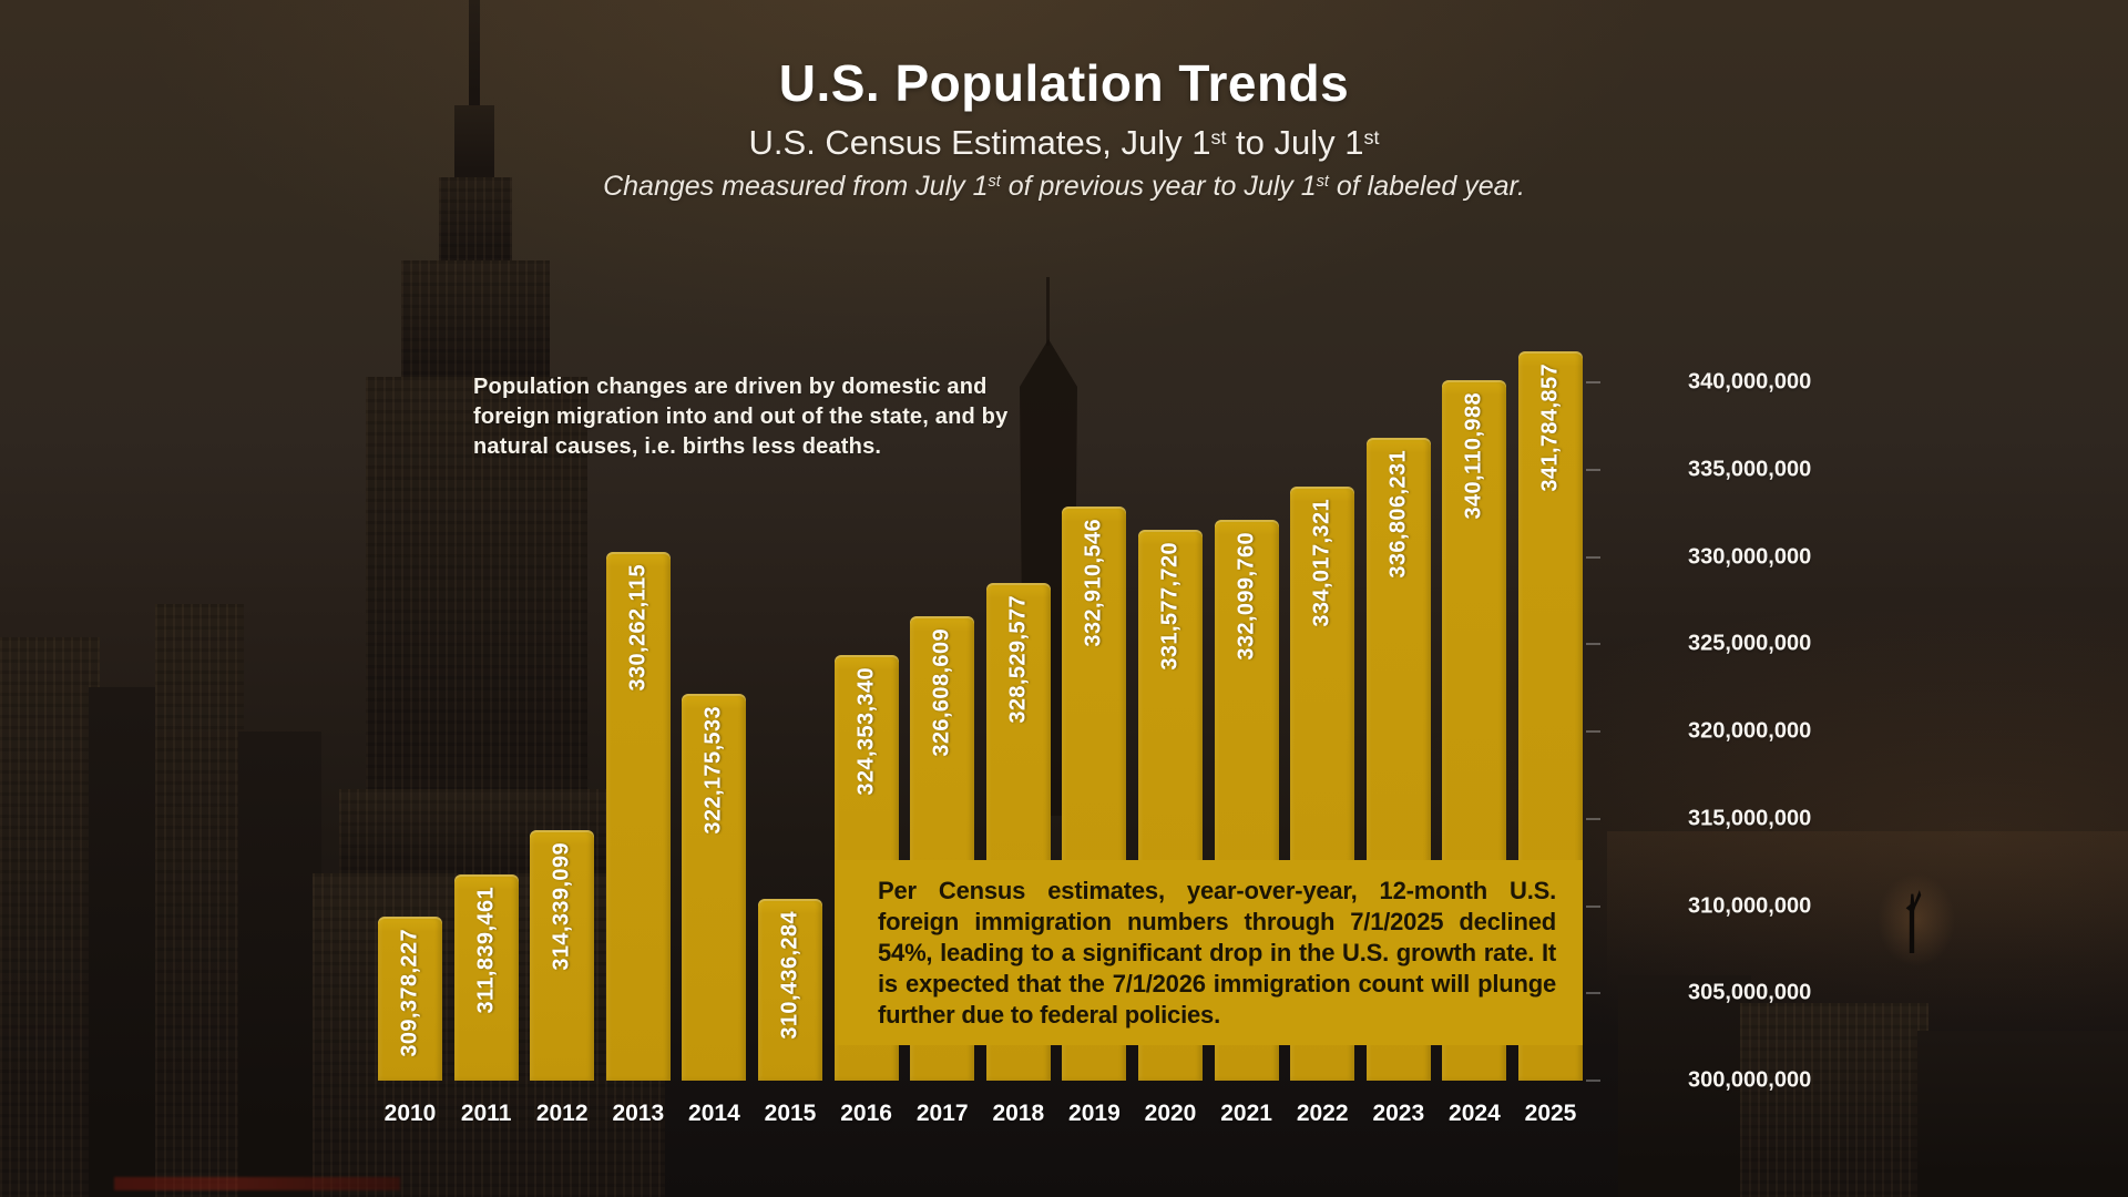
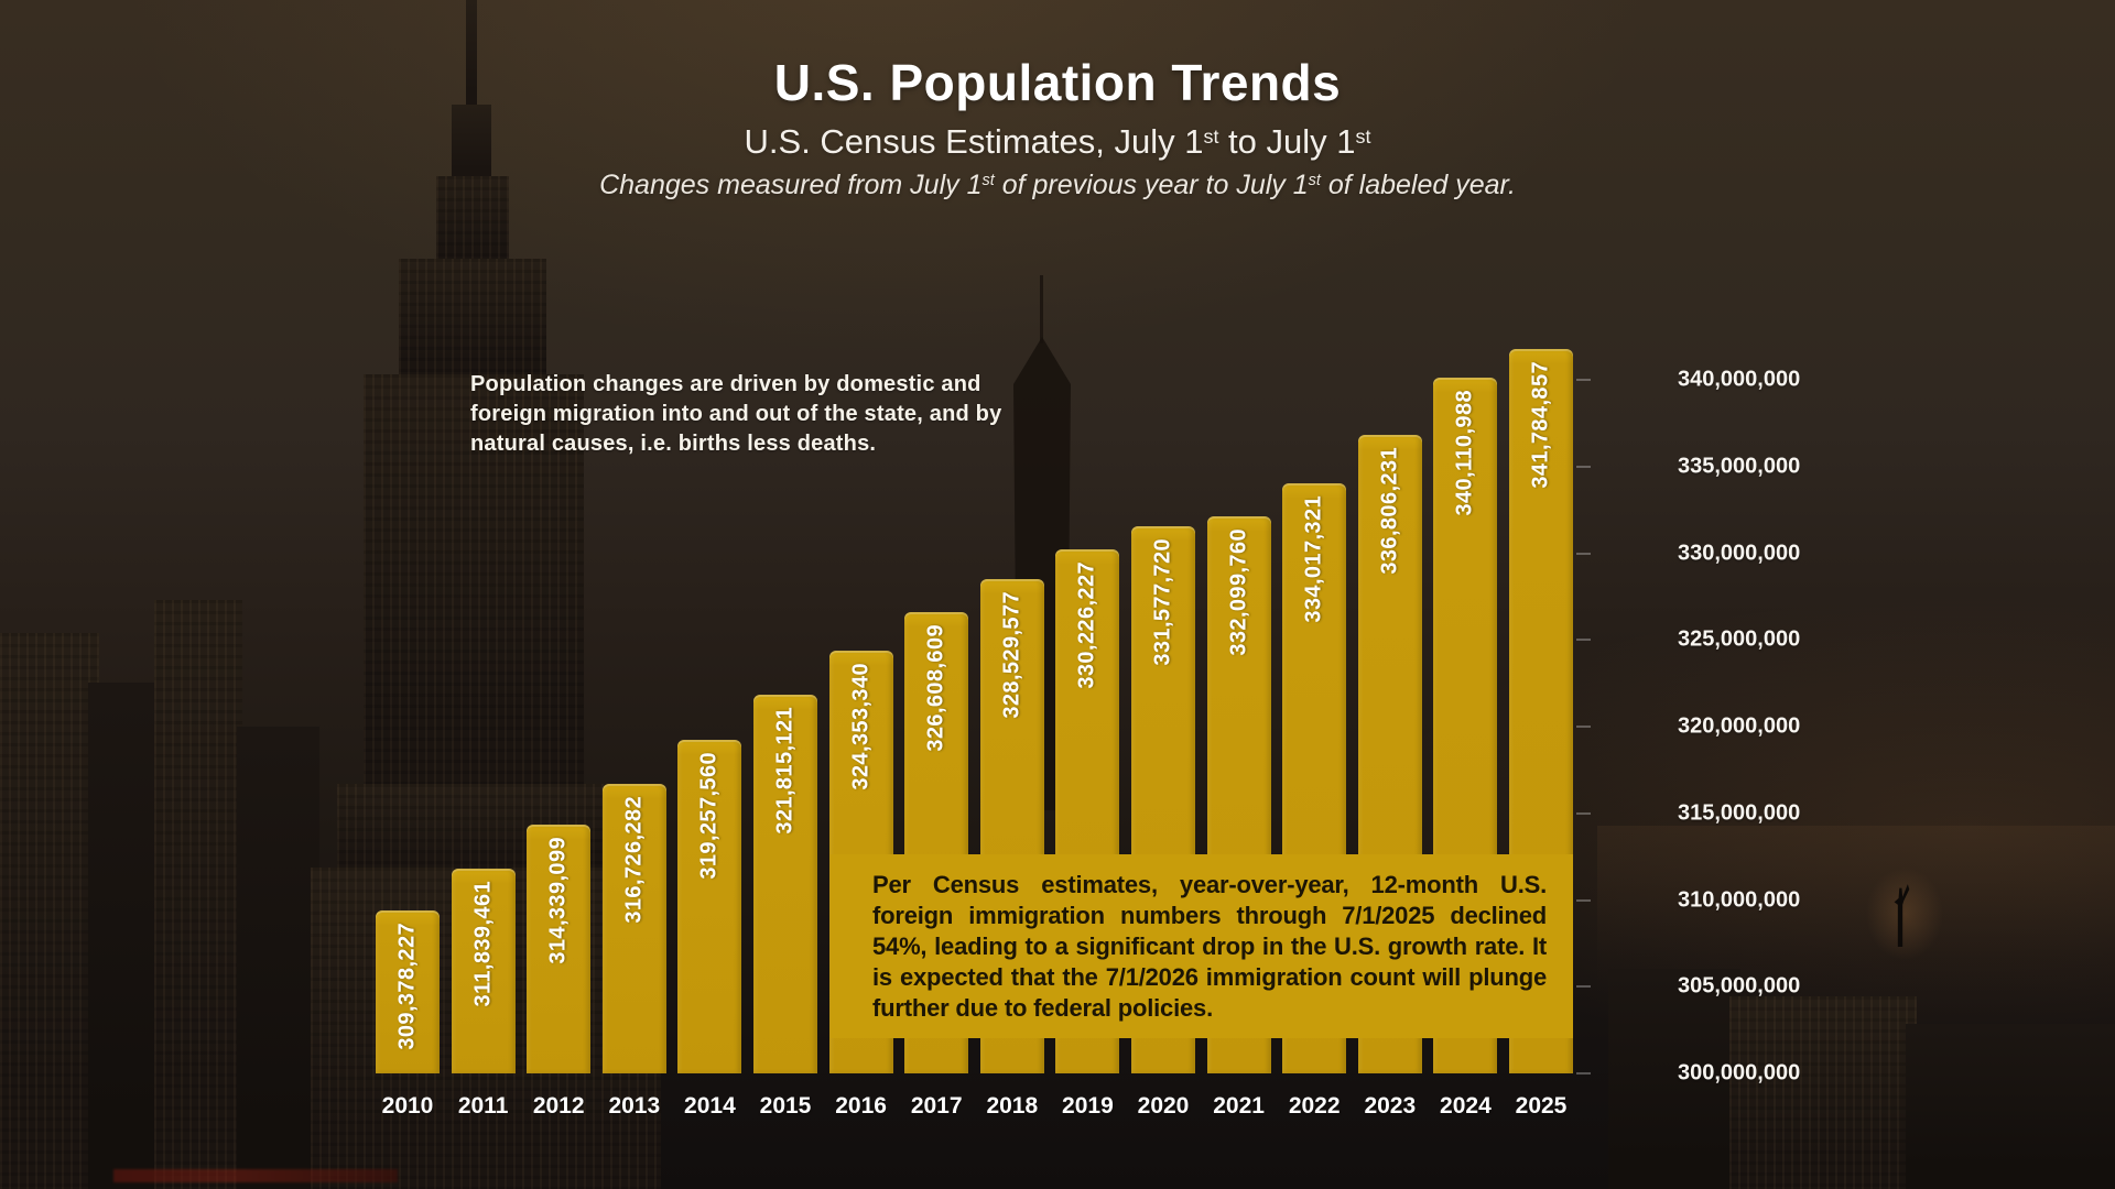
2013: 330,262,115 -> 316,726,282
2014: 322,175,533 -> 319,257,560
2015: 310,436,284 -> 321,815,121
2019: 332,910,546 -> 330,226,227
